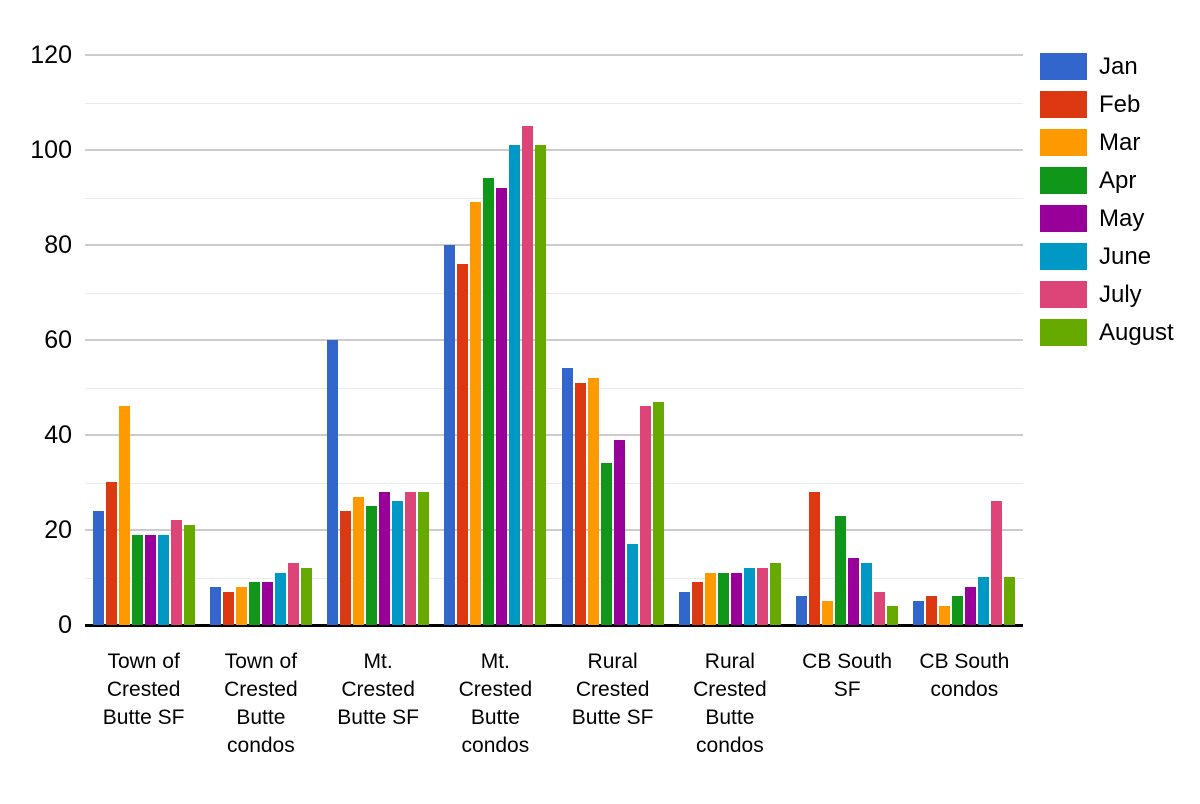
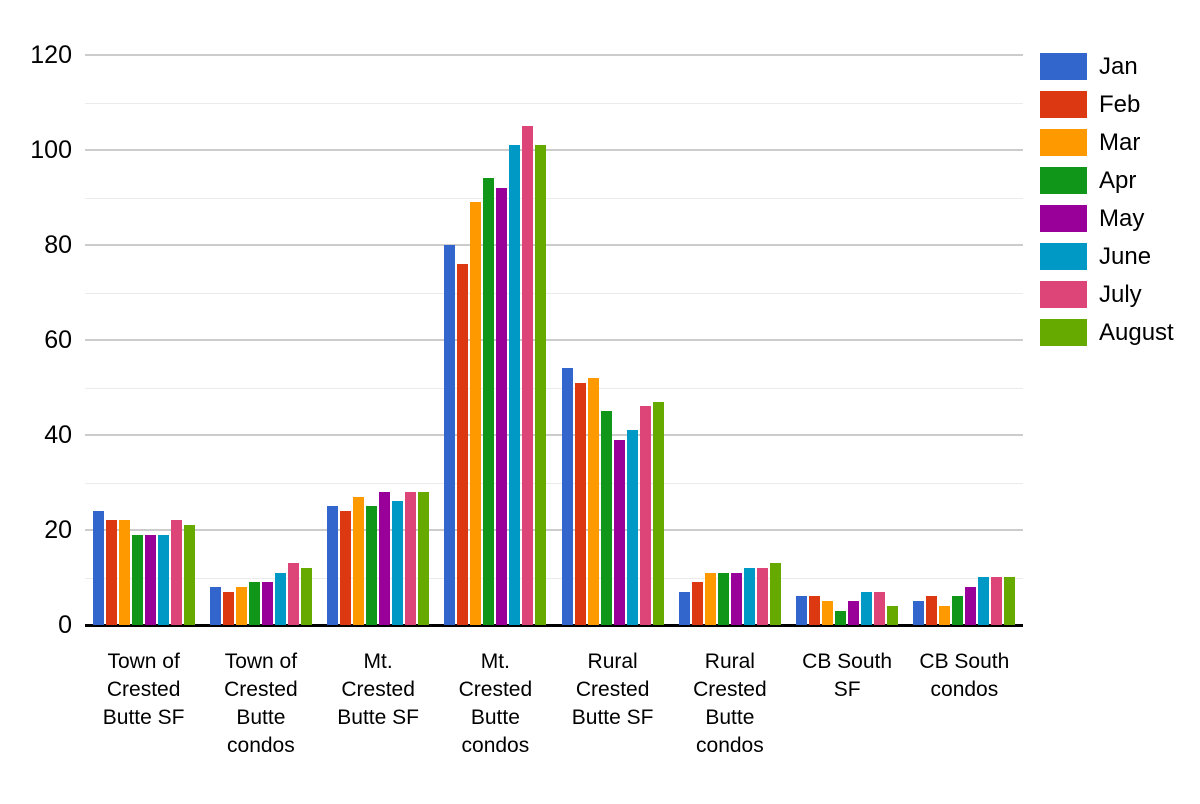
Feb/Town of Crested Butte SF: 30 -> 22
Mar/Town of Crested Butte SF: 46 -> 22
Jan/Mt. Crested Butte SF: 60 -> 25
Apr/Rural Crested Butte SF: 34 -> 45
June/Rural Crested Butte SF: 17 -> 41
Feb/CB South SF: 28 -> 6
Apr/CB South SF: 23 -> 3
May/CB South SF: 14 -> 5
June/CB South SF: 13 -> 7
July/CB South condos: 26 -> 10
